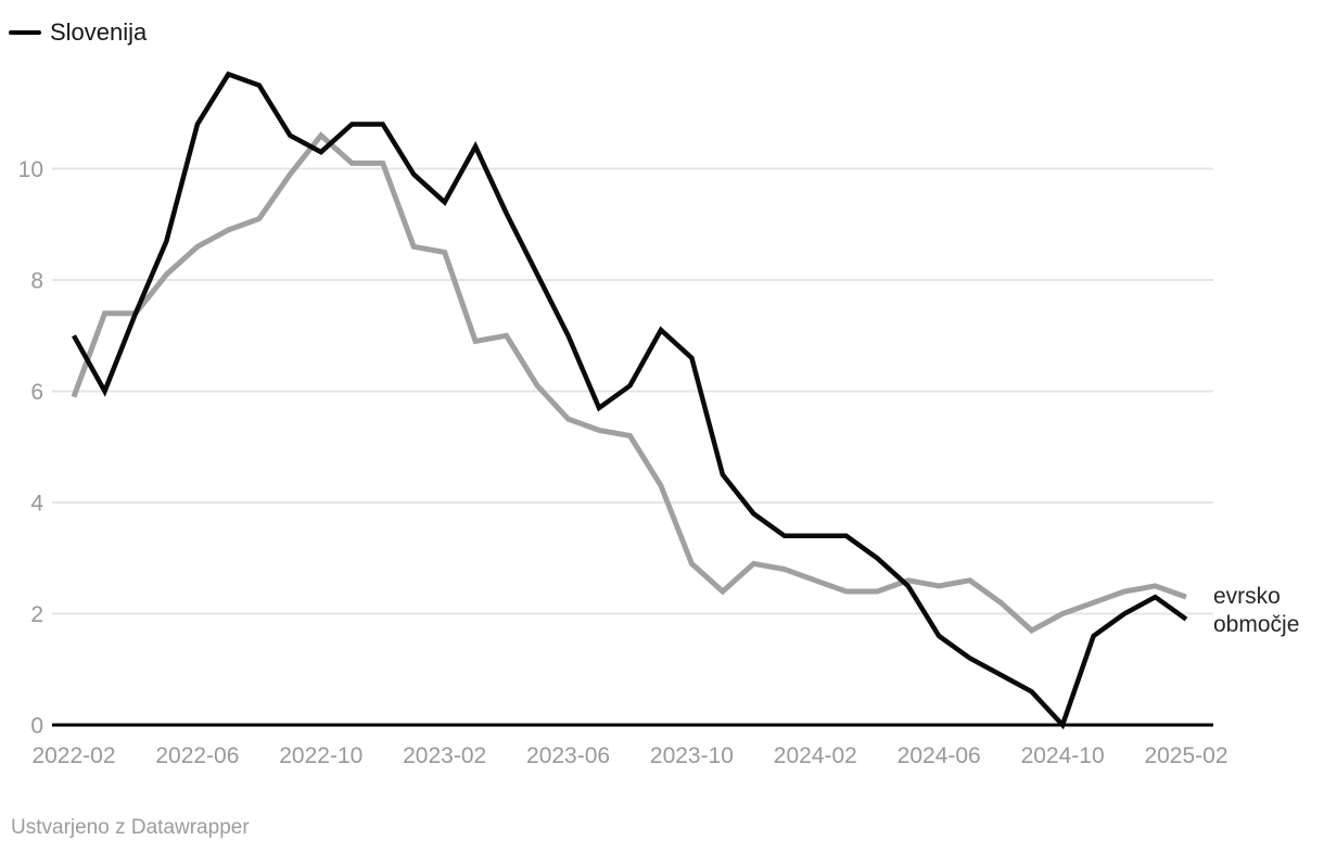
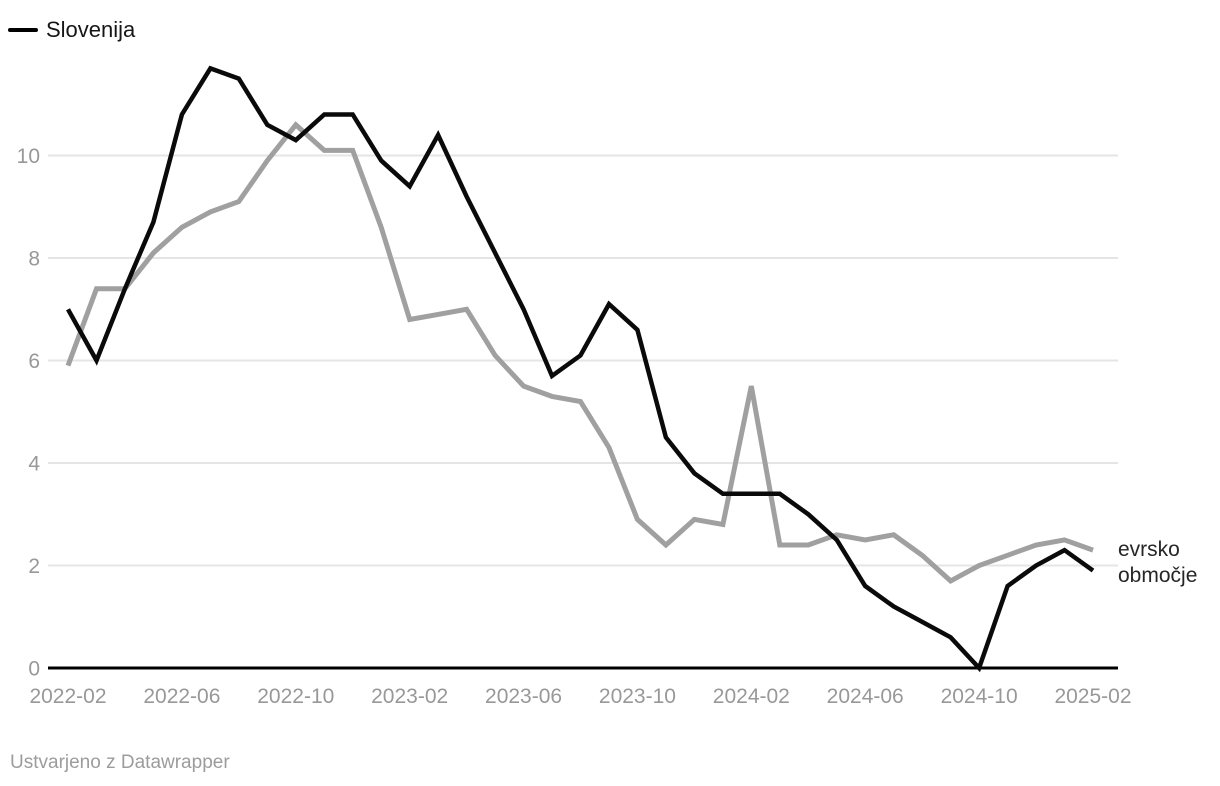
evrsko območje/2023-02: 8.5 -> 6.8
evrsko območje/2024-02: 2.6 -> 5.5
